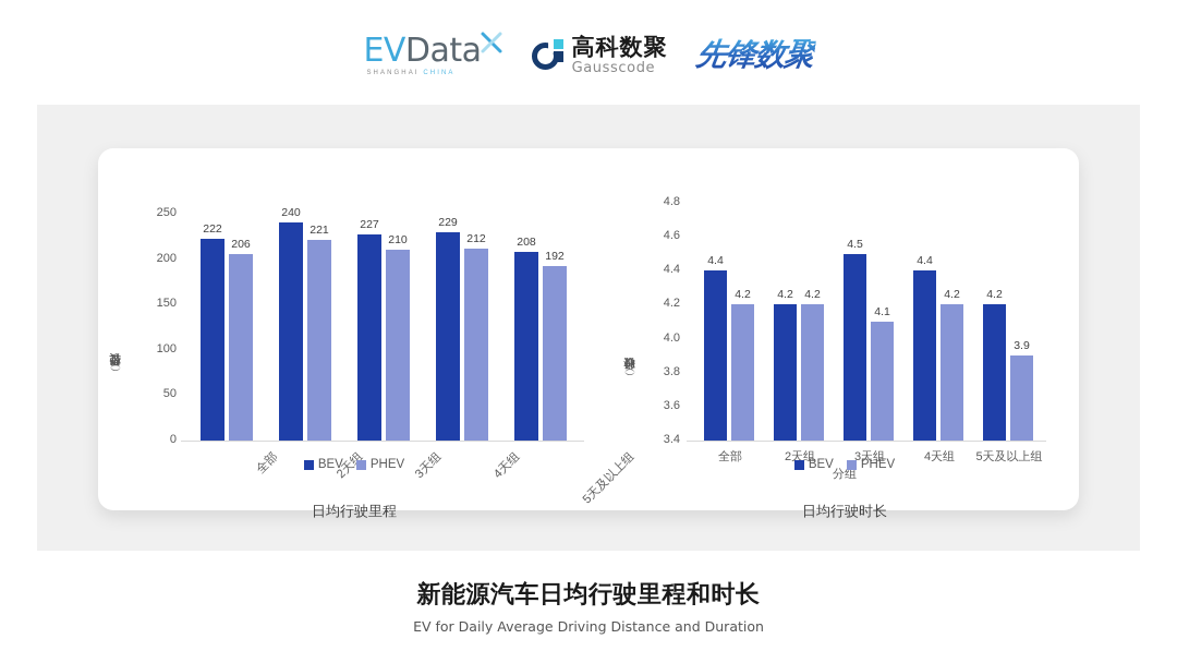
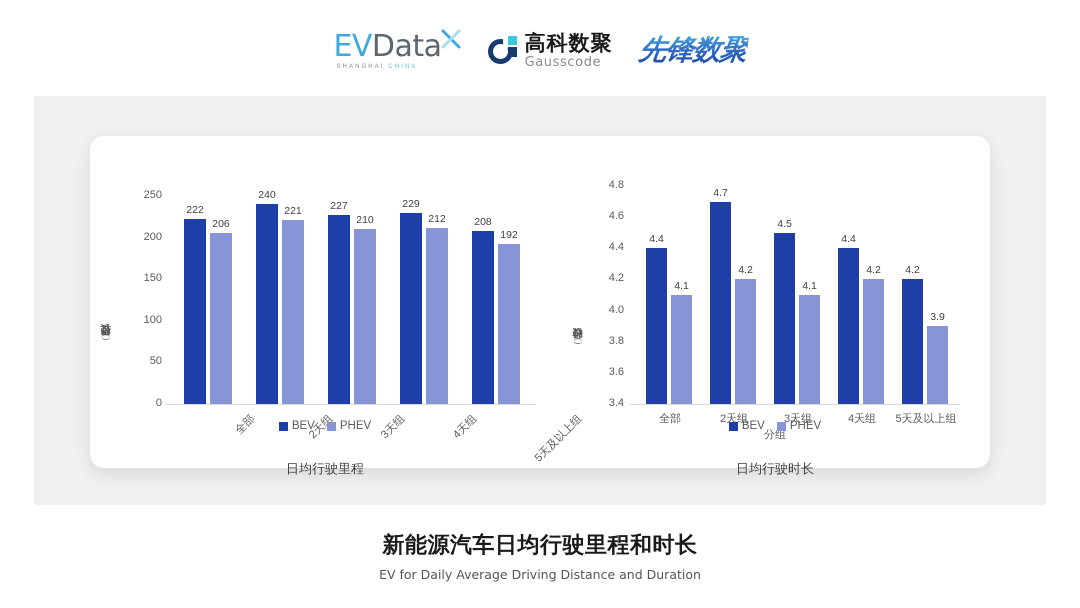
日均行驶时长/PHEV/全部: 4.2 -> 4.1
日均行驶时长/BEV/2天组: 4.2 -> 4.7
